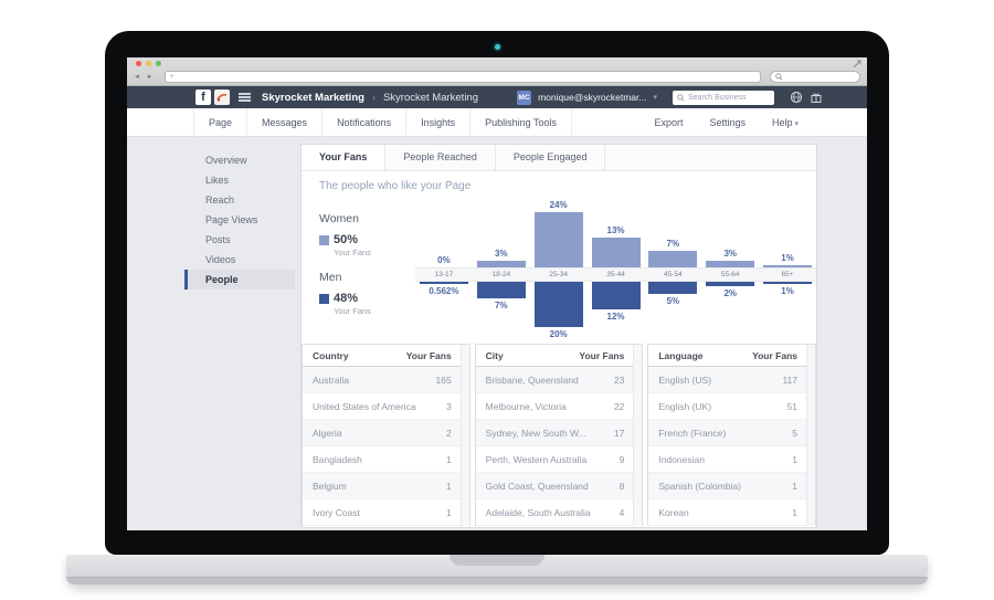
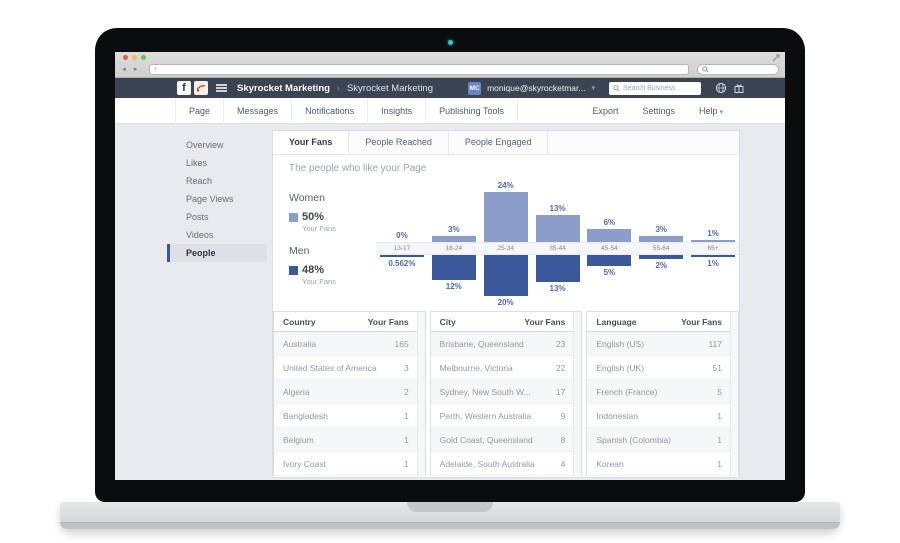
Men/18-24: 7% -> 12%
Men/35-44: 12% -> 13%
Women/45-54: 7% -> 6%
